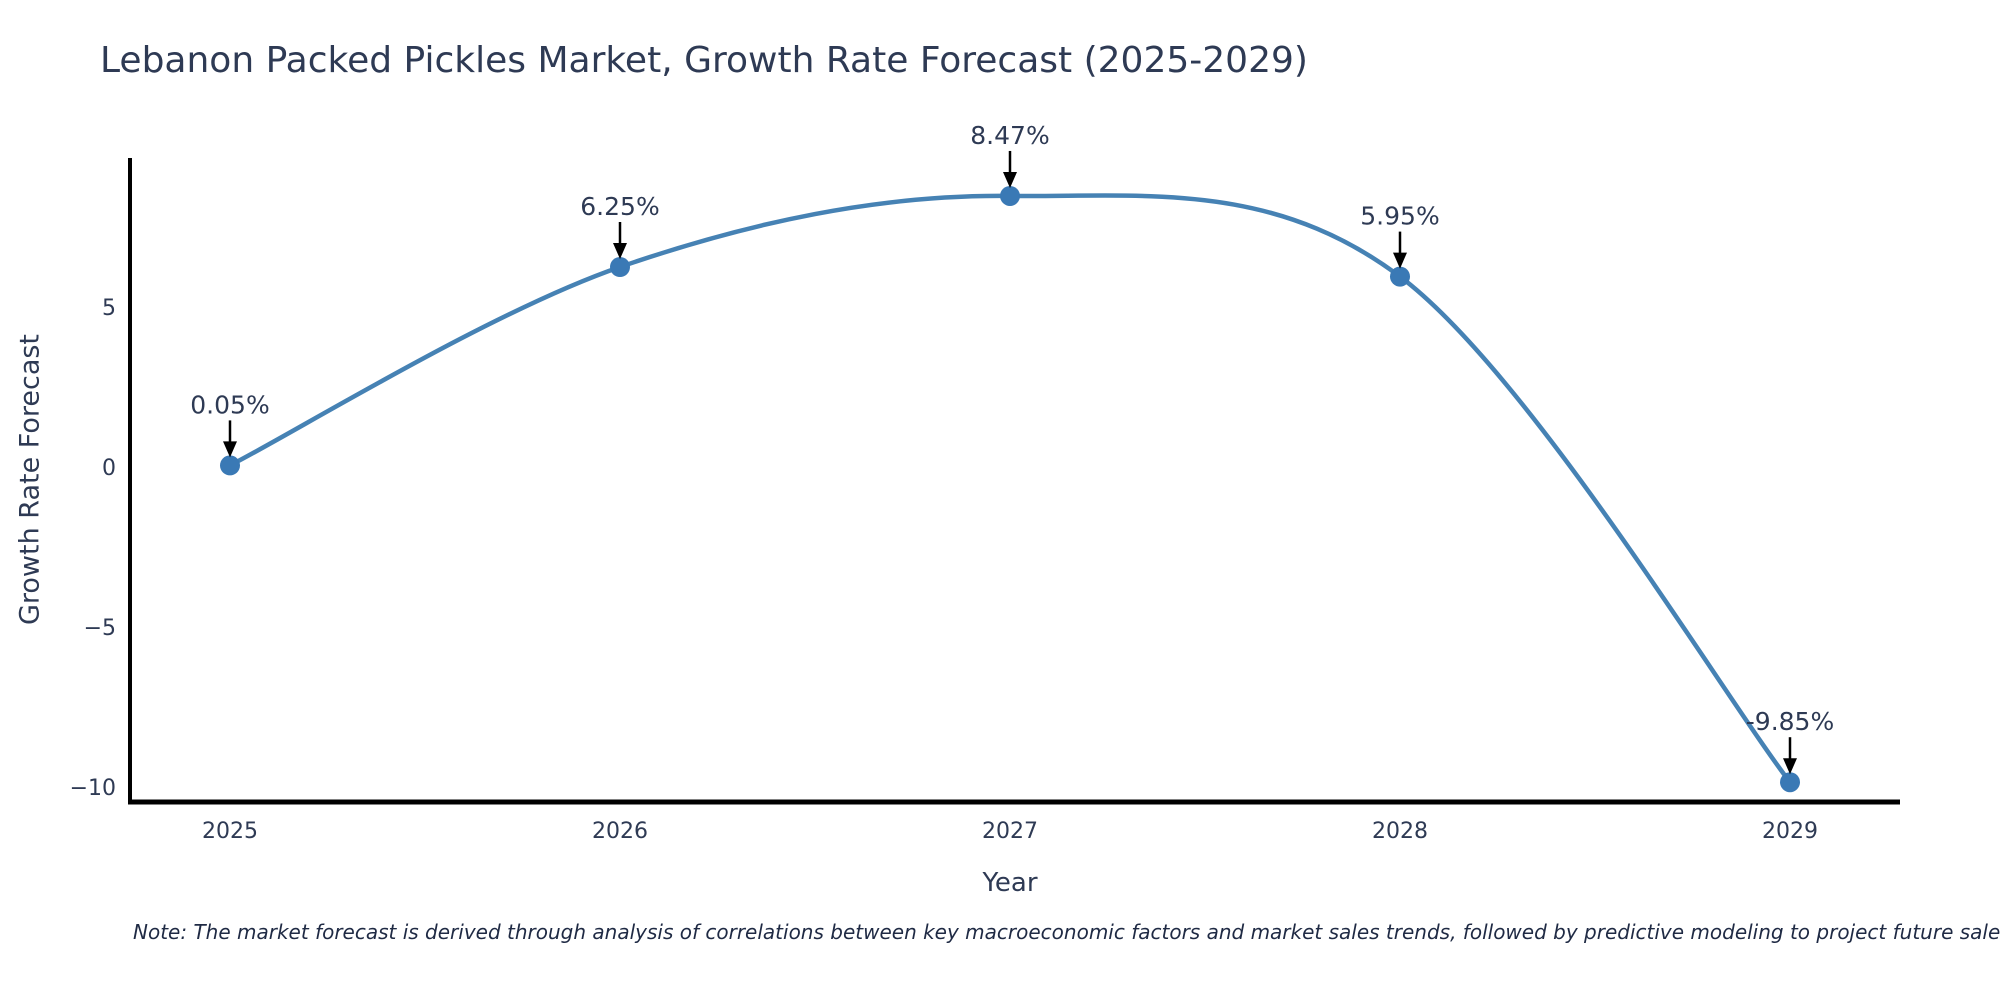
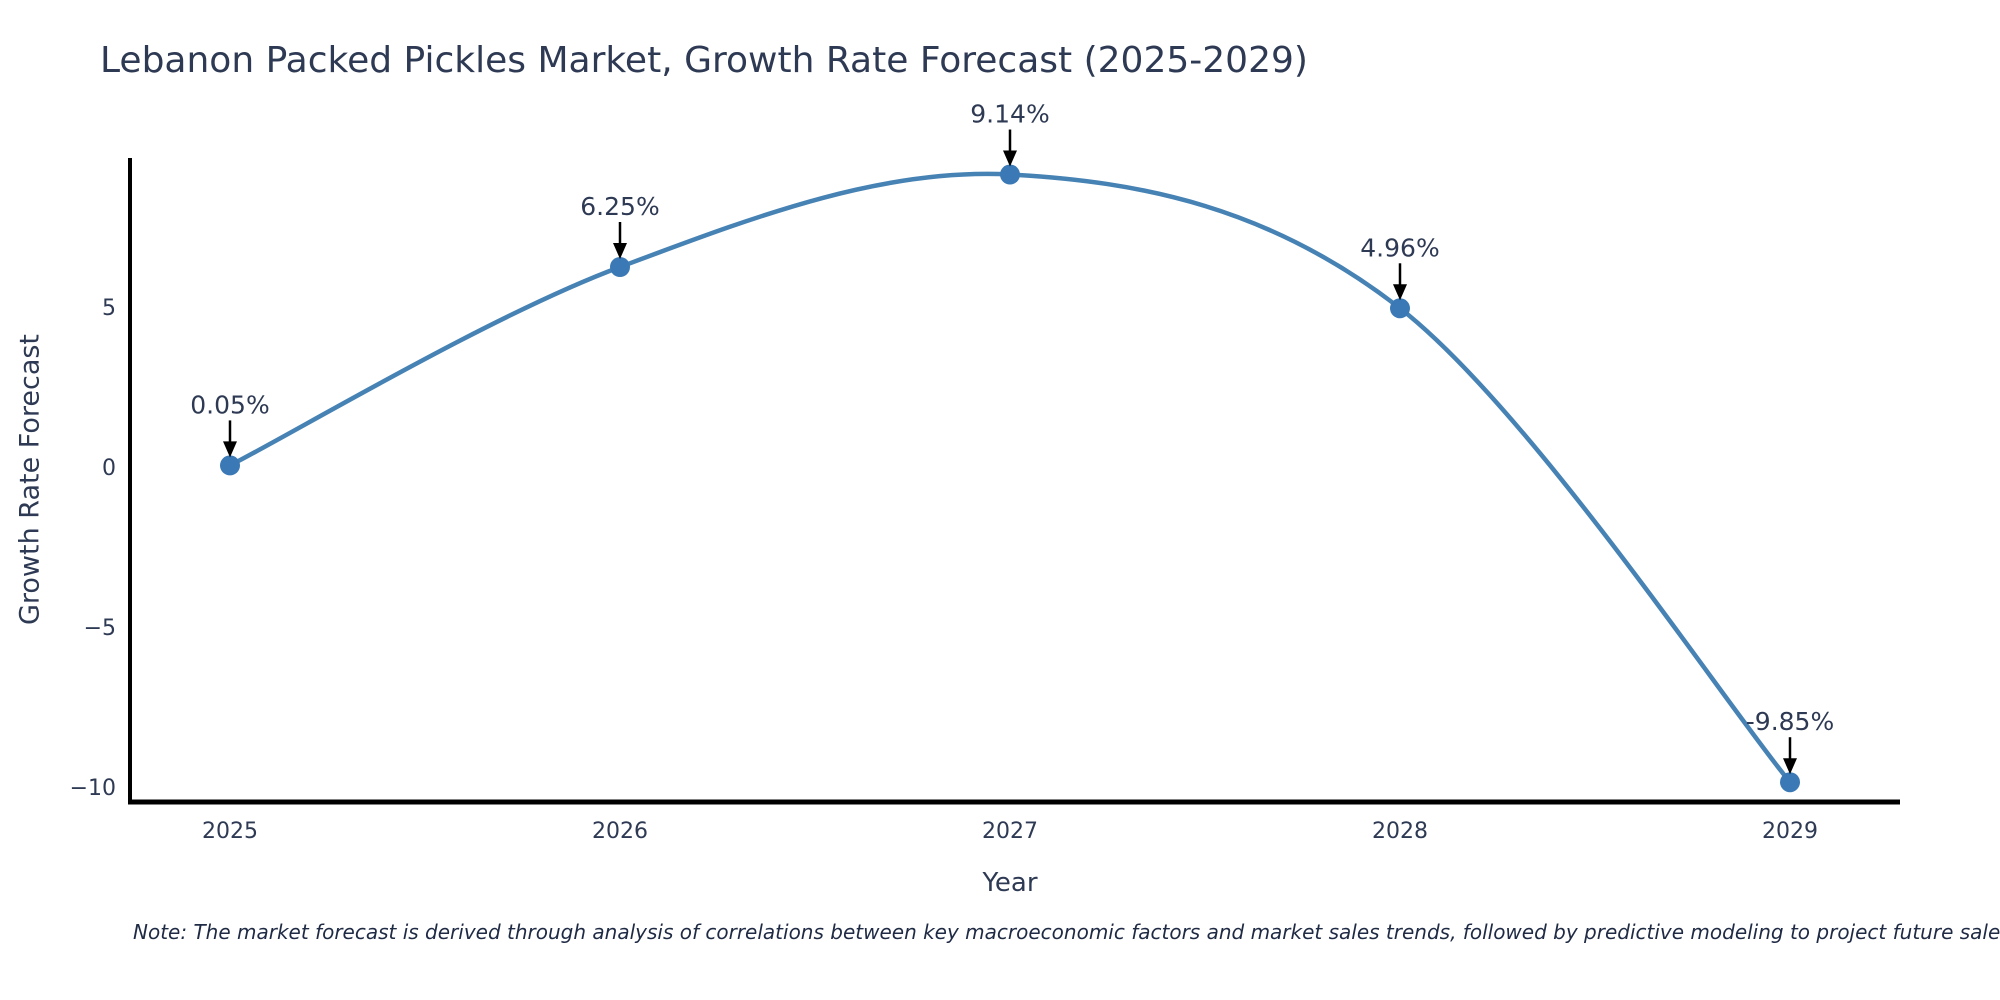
2027: 8.47% -> 9.14%
2028: 5.95% -> 4.96%
